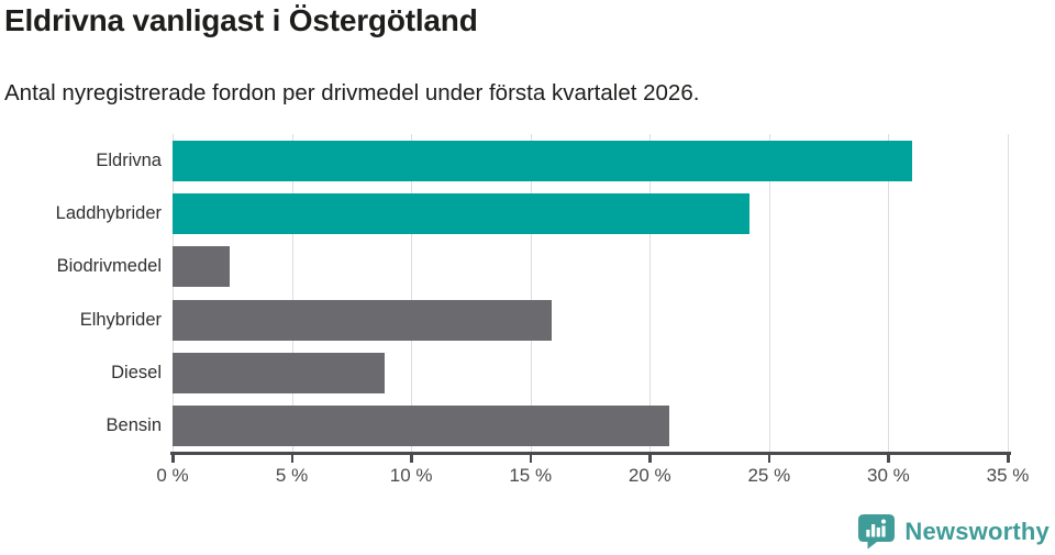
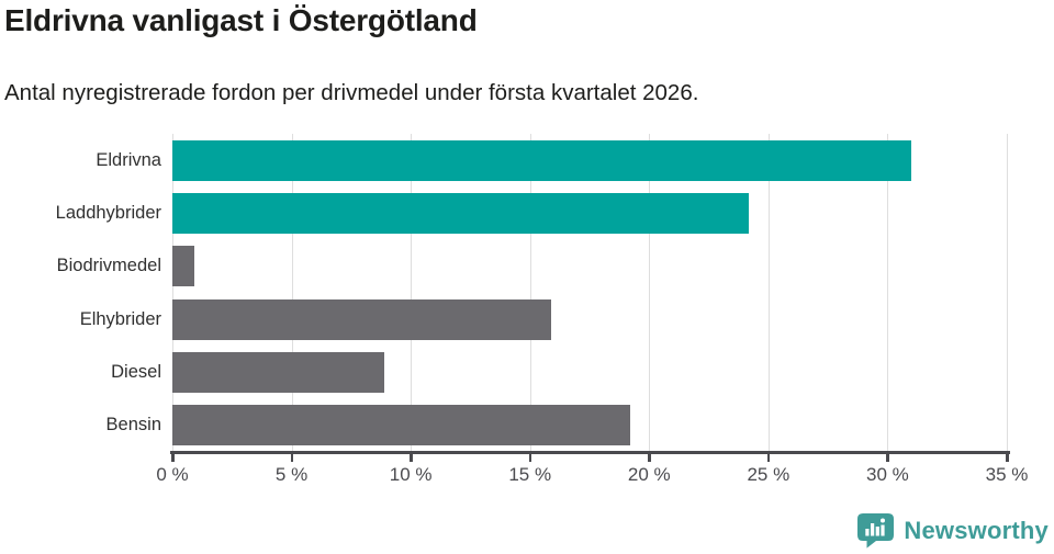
Biodrivmedel: 2.4% -> 0.9%
Bensin: 20.8% -> 19.2%
